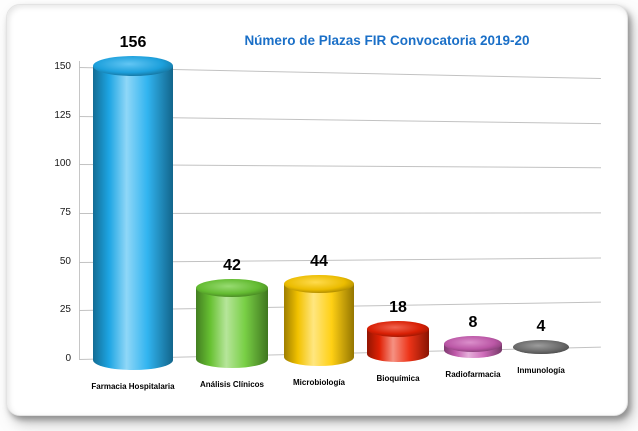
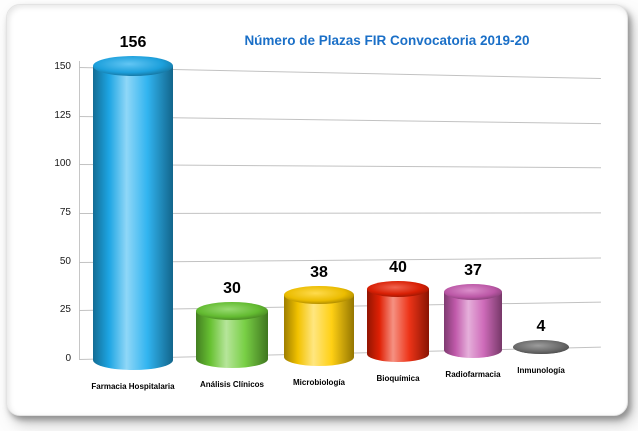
Análisis Clínicos: 42 -> 30
Microbiología: 44 -> 38
Bioquímica: 18 -> 40
Radiofarmacia: 8 -> 37
